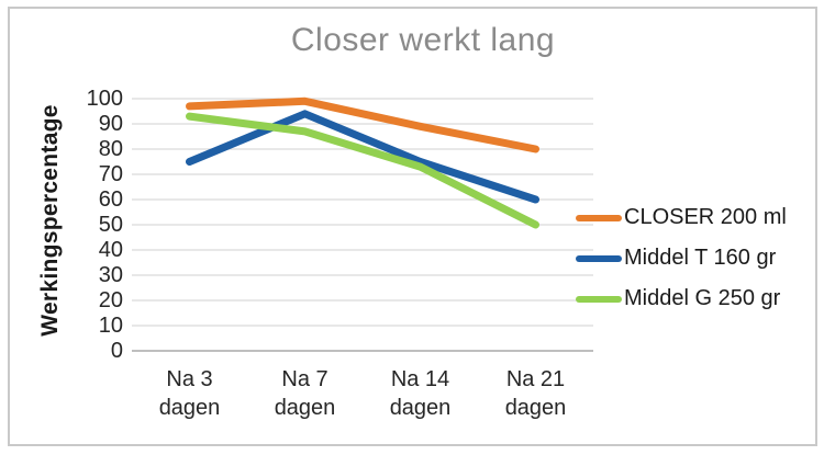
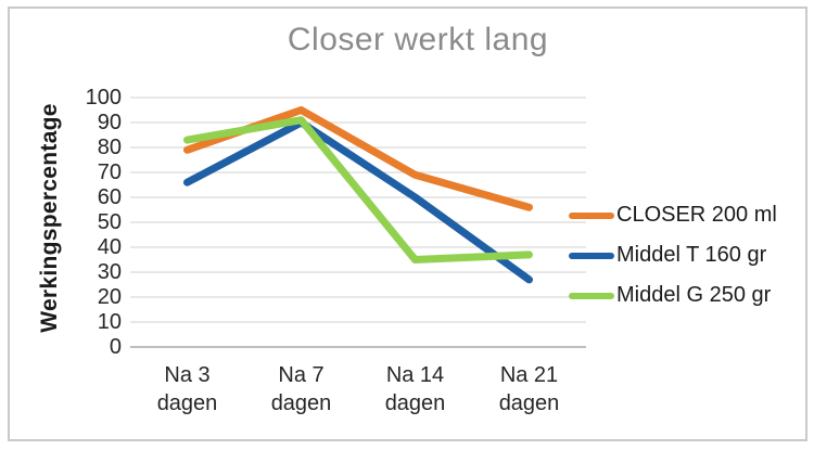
CLOSER 200 ml/Na 3 dagen: 97 -> 79
Middel T 160 gr/Na 3 dagen: 75 -> 66
Middel G 250 gr/Na 3 dagen: 93 -> 83
CLOSER 200 ml/Na 7 dagen: 99 -> 95
Middel T 160 gr/Na 7 dagen: 94 -> 90
Middel G 250 gr/Na 7 dagen: 87 -> 91
CLOSER 200 ml/Na 14 dagen: 89 -> 69
Middel T 160 gr/Na 14 dagen: 75 -> 60
Middel G 250 gr/Na 14 dagen: 73 -> 35
CLOSER 200 ml/Na 21 dagen: 80 -> 56
Middel T 160 gr/Na 21 dagen: 60 -> 27
Middel G 250 gr/Na 21 dagen: 50 -> 37
